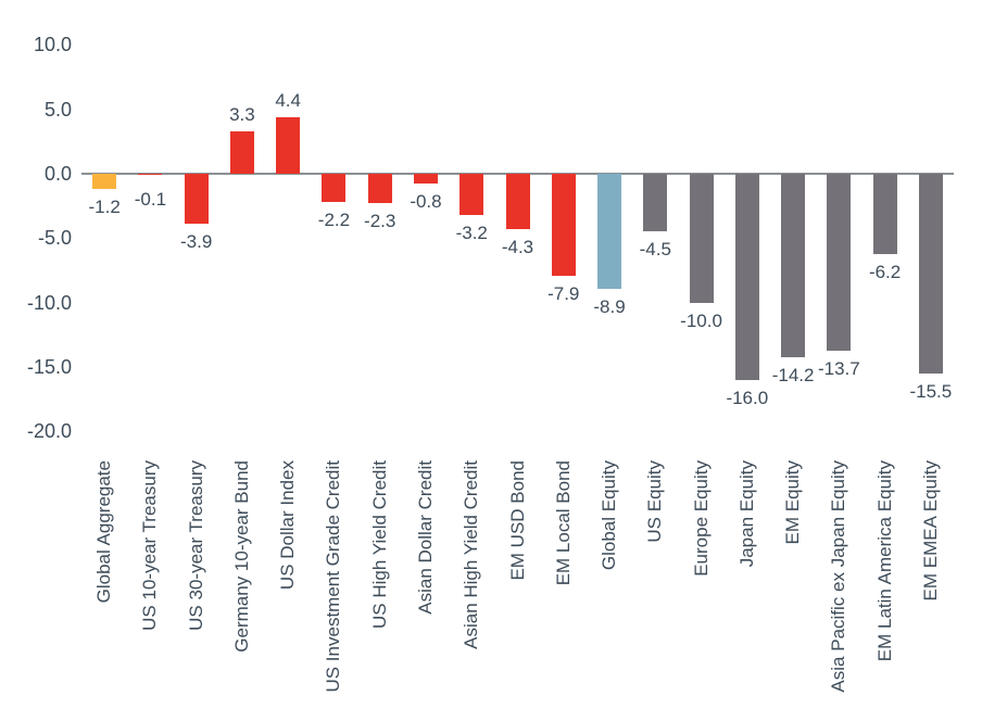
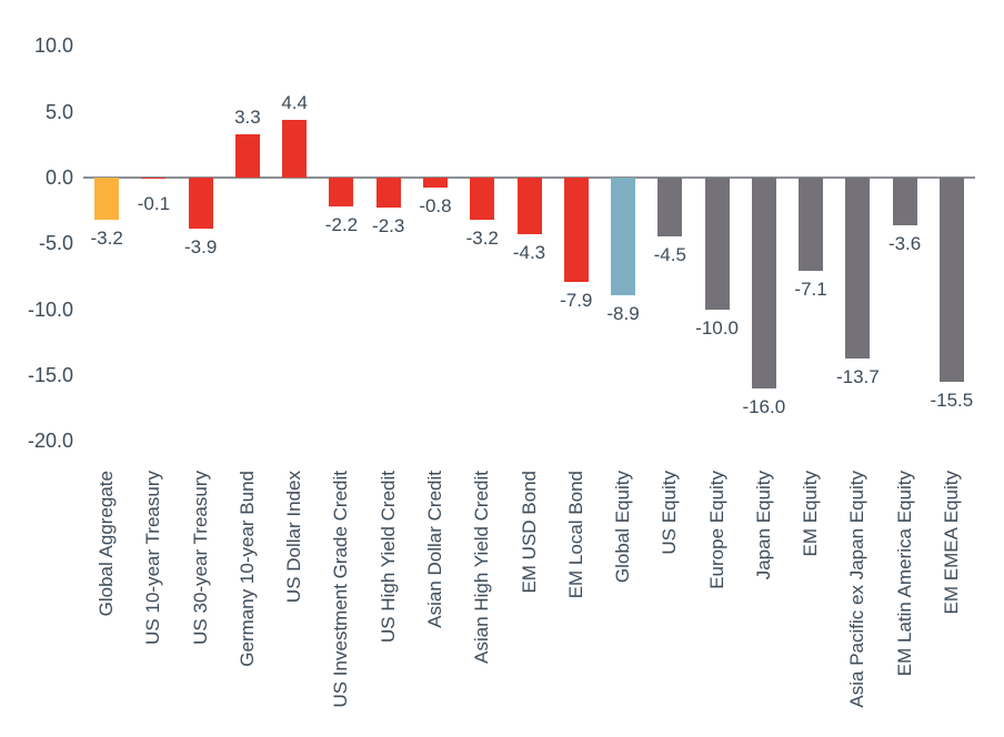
Global Aggregate: -1.2 -> -3.2
EM Equity: -14.2 -> -7.1
EM Latin America Equity: -6.2 -> -3.6
